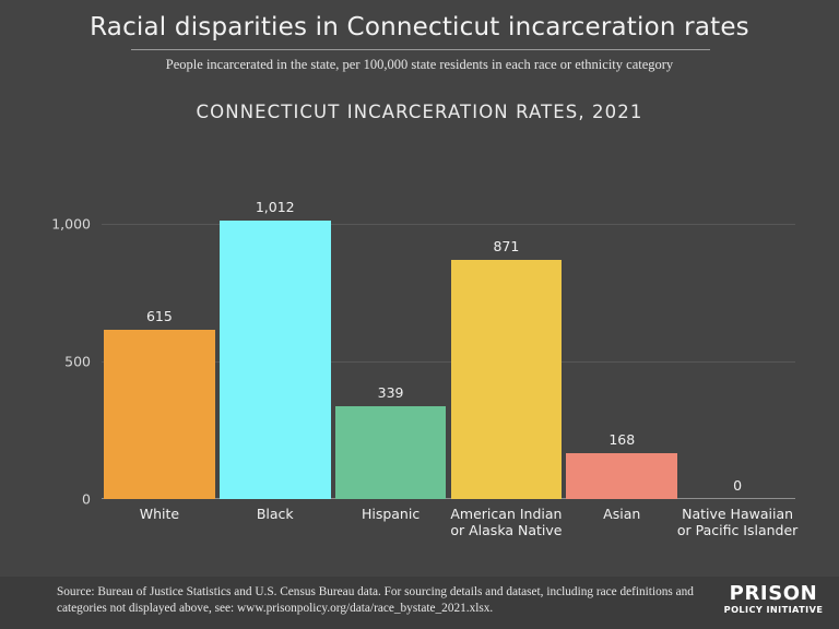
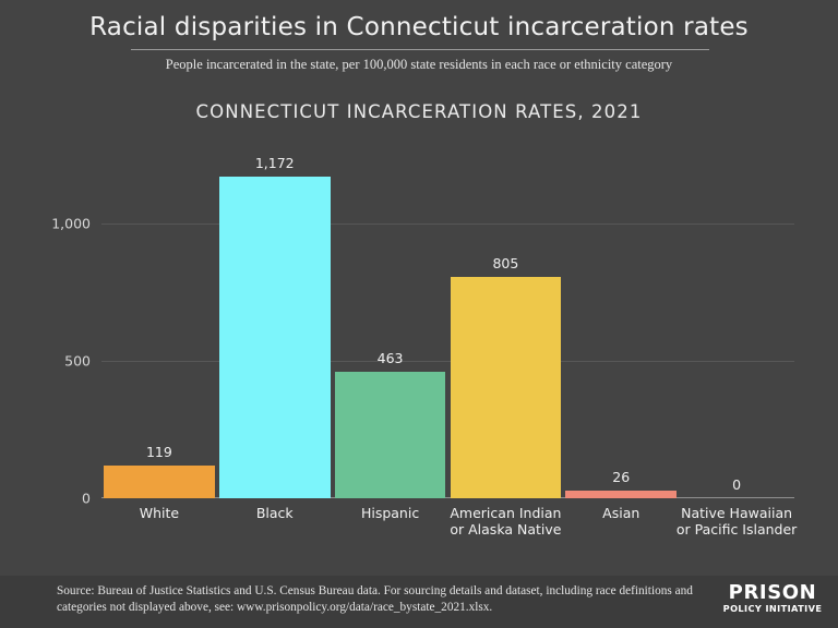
White: 615 -> 119
Black: 1,012 -> 1,172
Hispanic: 339 -> 463
American Indian or Alaska Native: 871 -> 805
Asian: 168 -> 26
